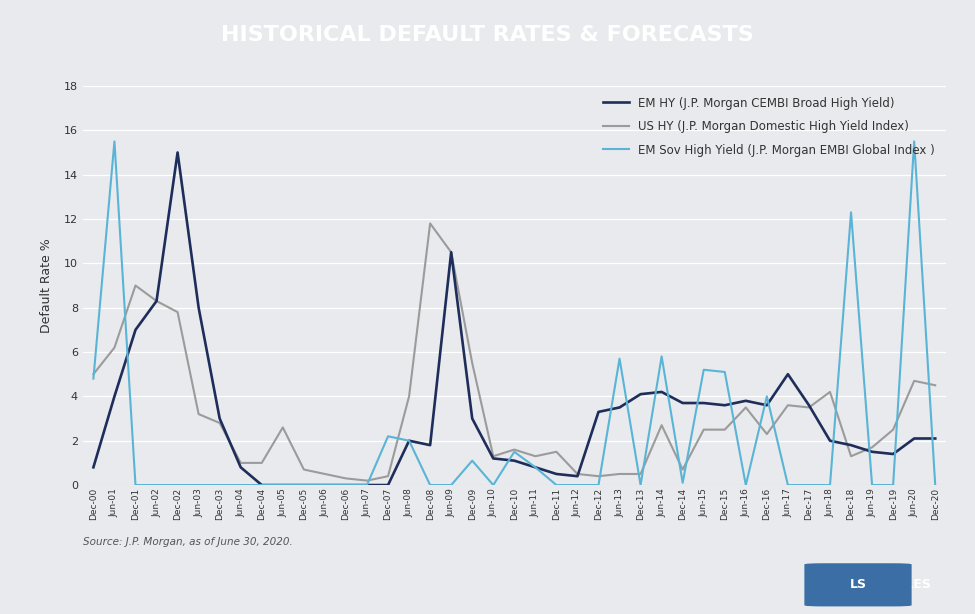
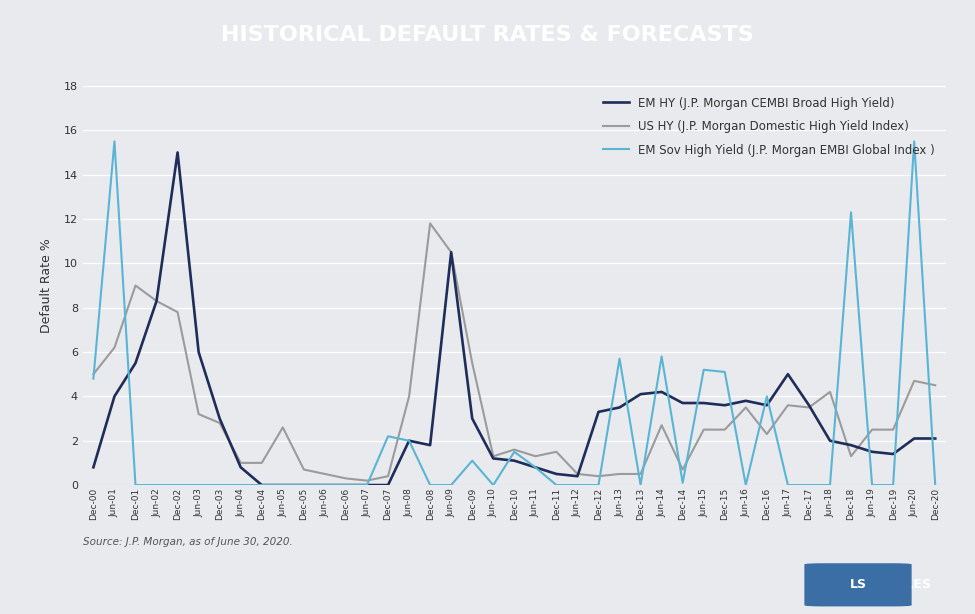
EM HY (J.P. Morgan CEMBI Broad High Yield)/Dec-01: 7.0 -> 5.5
EM HY (J.P. Morgan CEMBI Broad High Yield)/Jun-03: 8.0 -> 6.0
US HY (J.P. Morgan Domestic High Yield Index)/Jun-19: 1.7 -> 2.5
